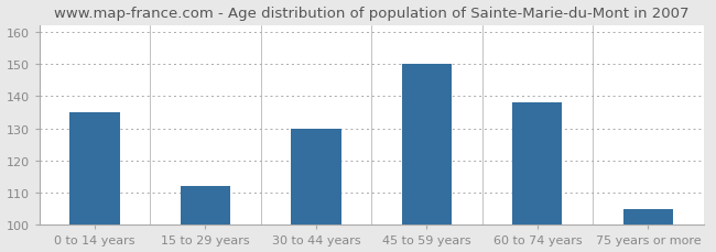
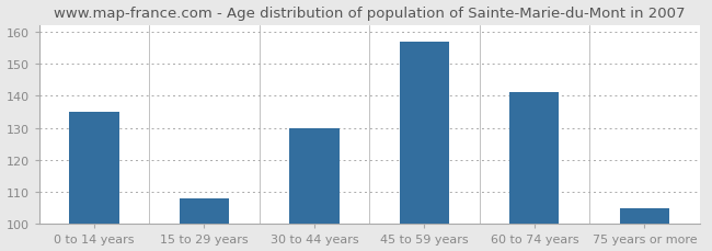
15 to 29 years: 112 -> 108
45 to 59 years: 150 -> 157
60 to 74 years: 138 -> 141
